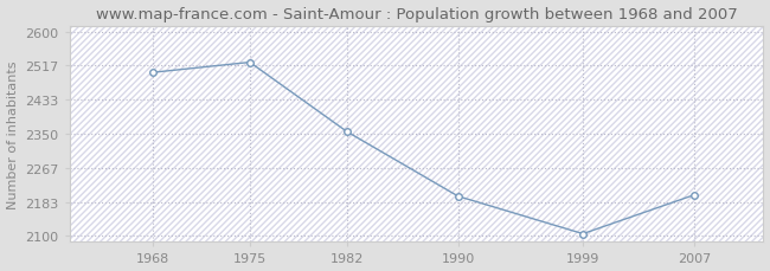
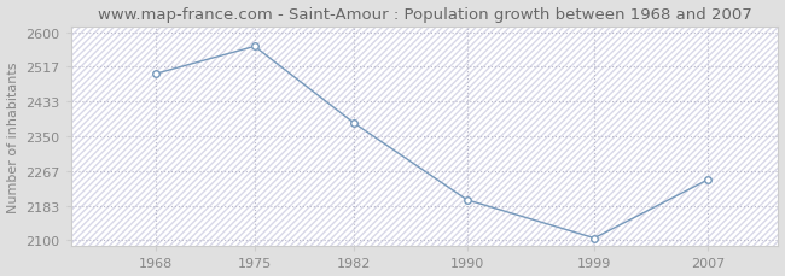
1975: 2525 -> 2566
1982: 2355 -> 2382
2007: 2200 -> 2245
